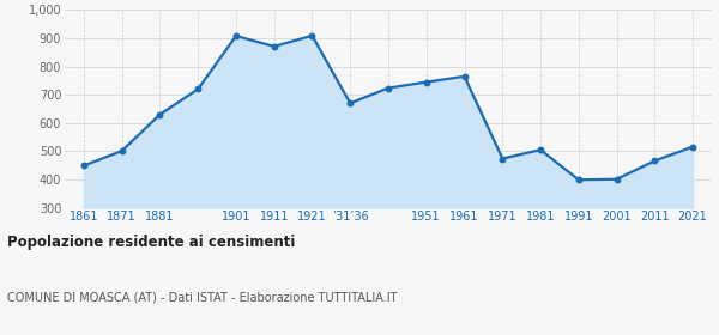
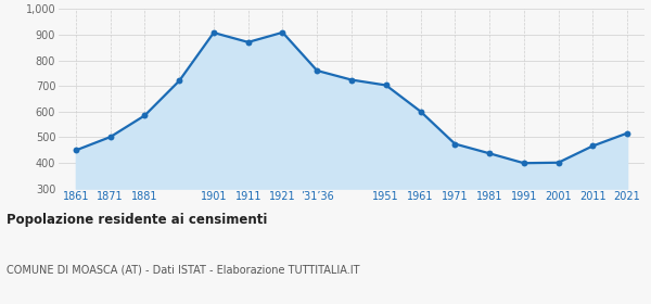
1881: 630 -> 585
’31’36: 670 -> 760
1951: 745 -> 703
1961: 765 -> 601
1981: 505 -> 437
